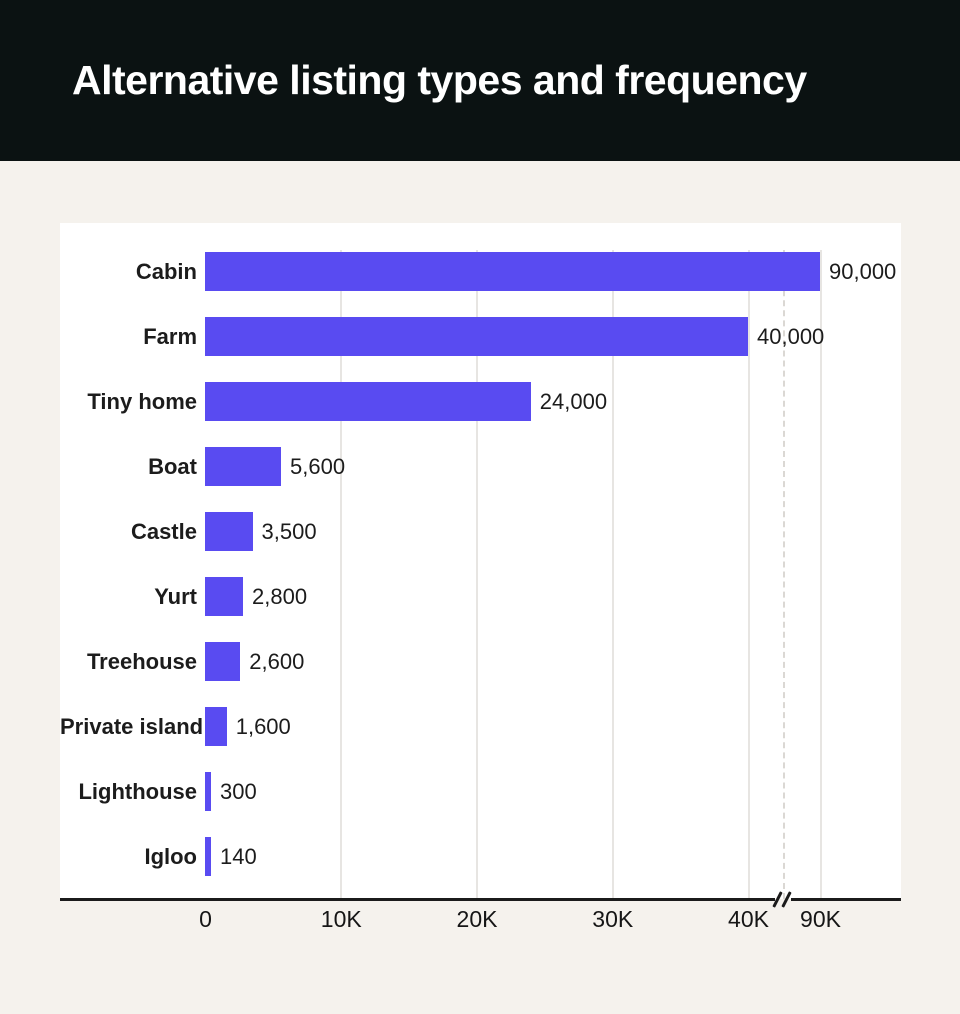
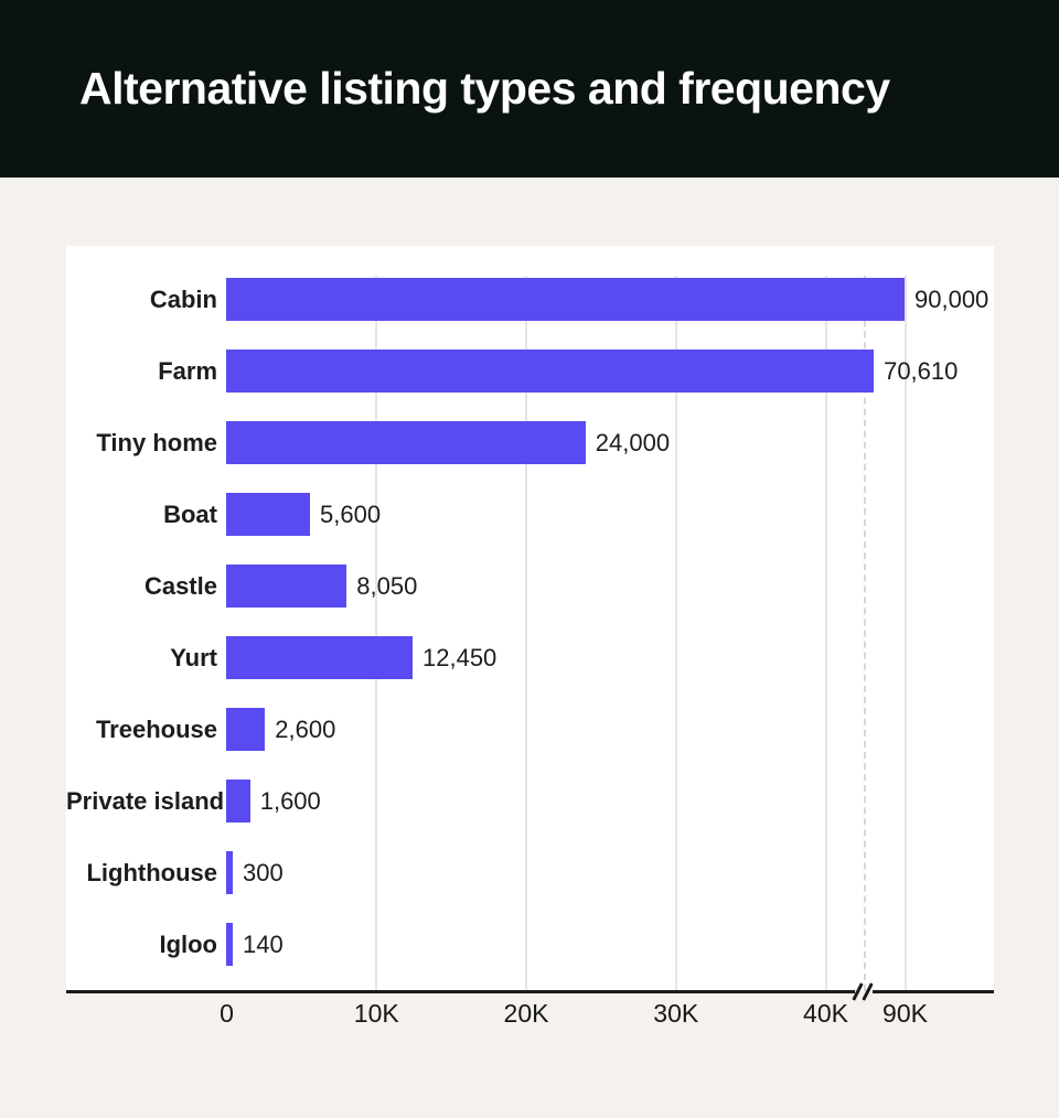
Farm: 40,000 -> 70,610
Castle: 3,500 -> 8,050
Yurt: 2,800 -> 12,450
